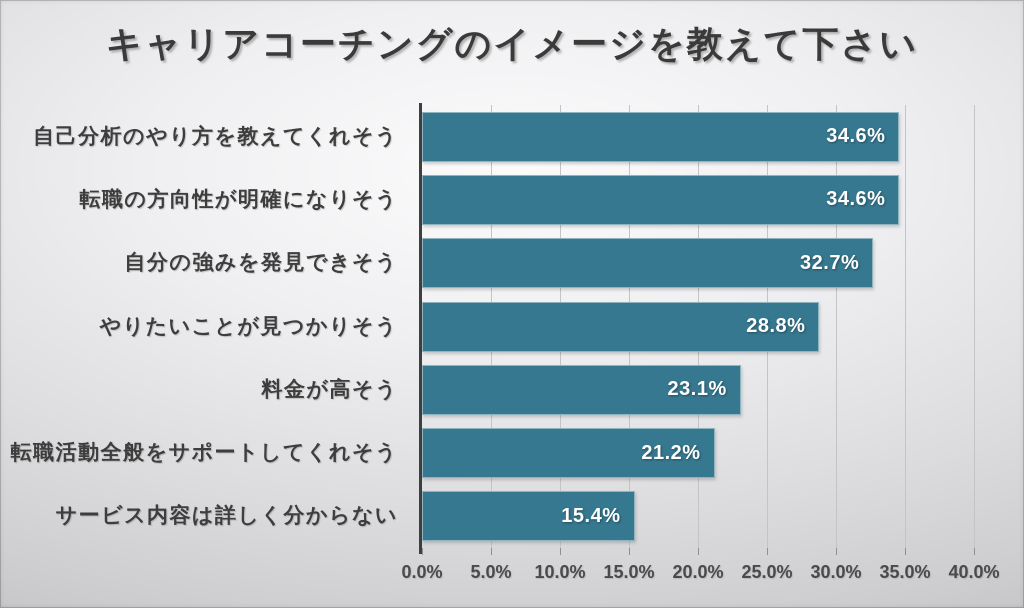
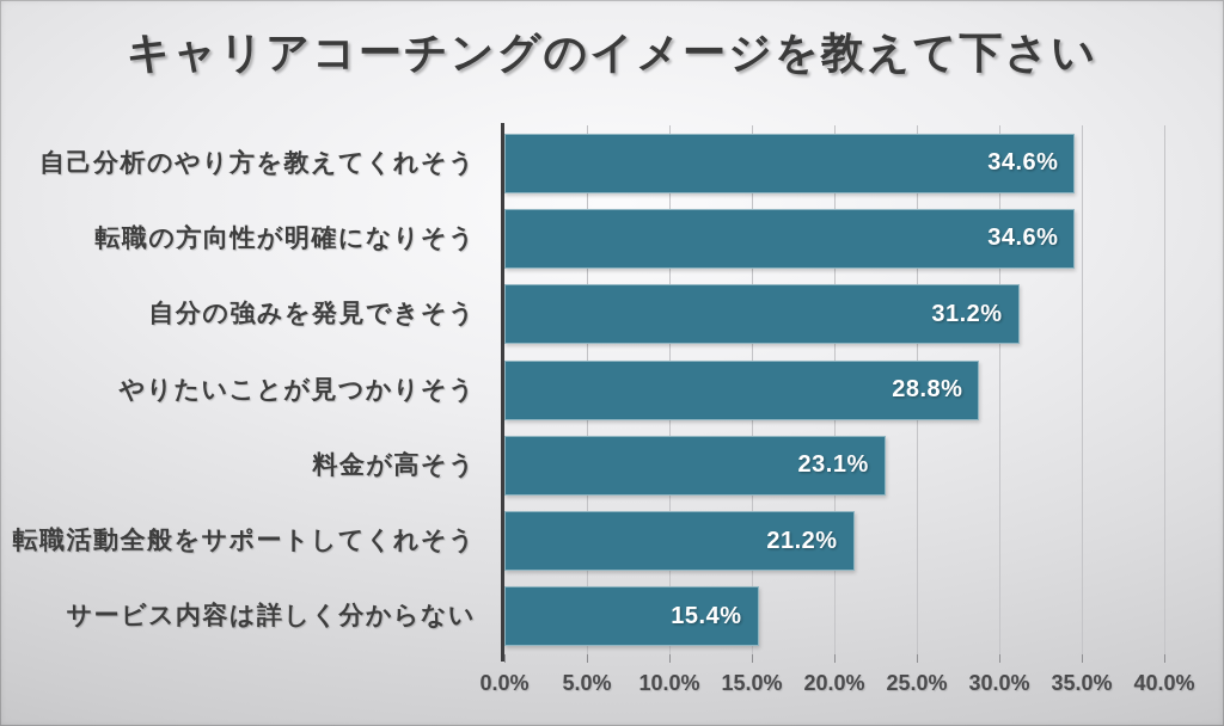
自分の強みを発見できそう: 32.7% -> 31.2%
